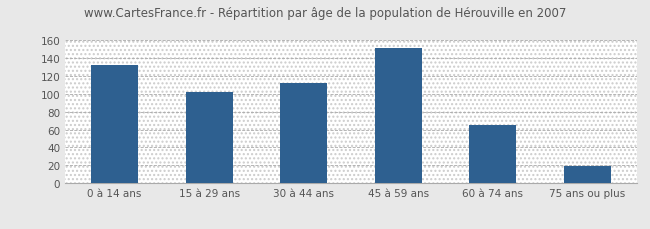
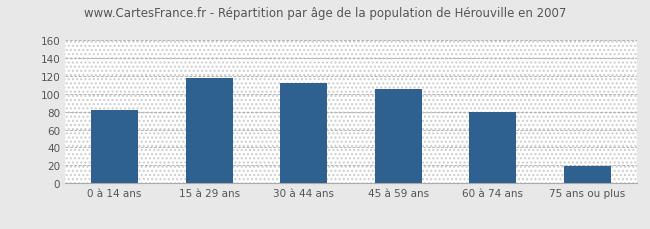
0 à 14 ans: 132 -> 82
15 à 29 ans: 102 -> 118
45 à 59 ans: 151 -> 106
60 à 74 ans: 65 -> 80
